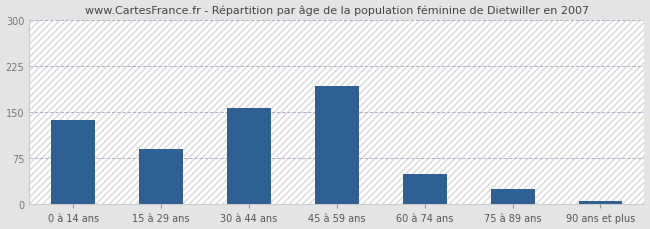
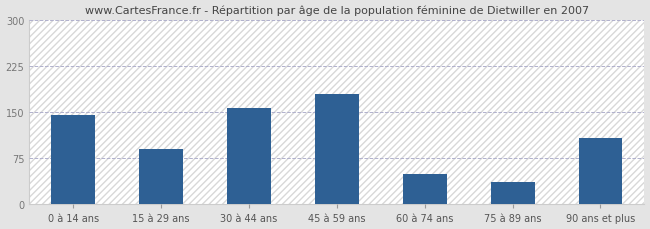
0 à 14 ans: 137 -> 146
45 à 59 ans: 193 -> 180
75 à 89 ans: 25 -> 36
90 ans et plus: 5 -> 108
